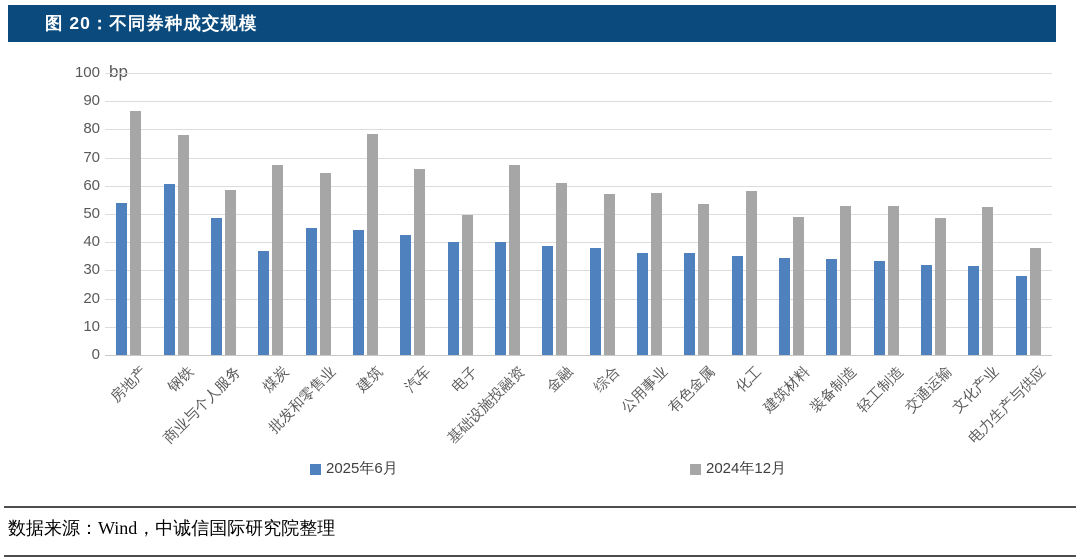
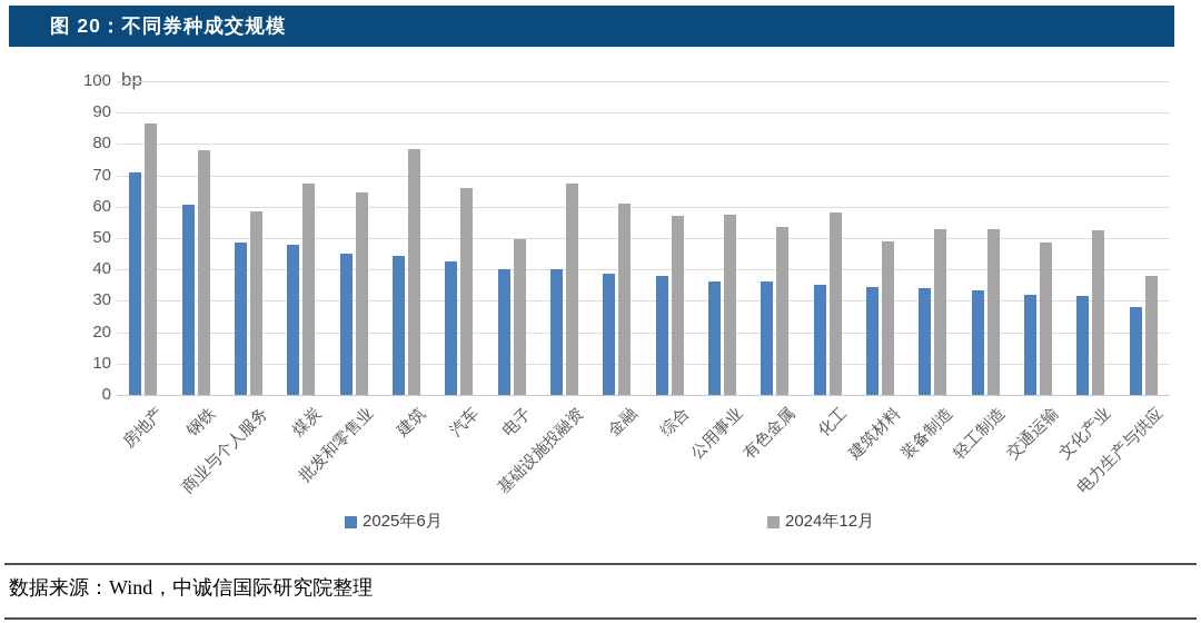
2025年6月/房地产: 54 -> 71
2025年6月/煤炭: 37 -> 48
